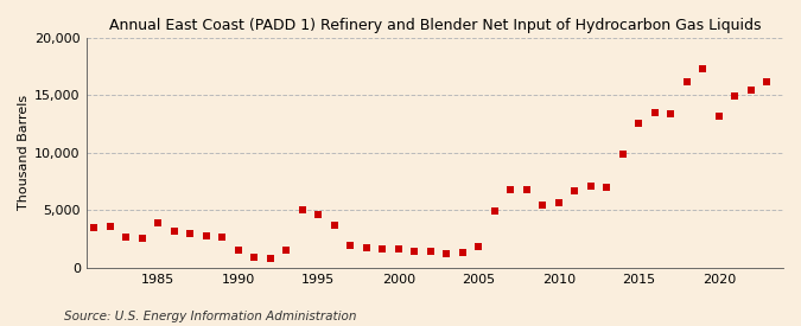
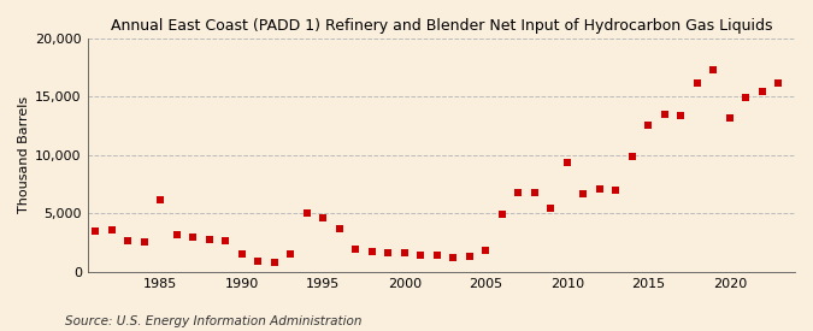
1985: 3,900 -> 6,200
2010: 5,700 -> 9,400
